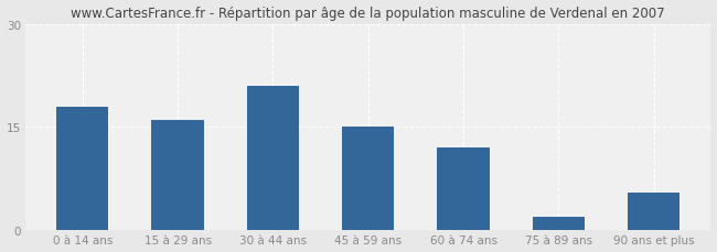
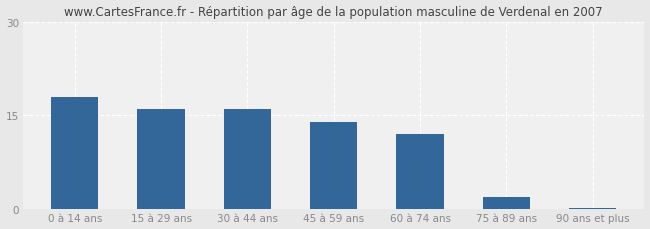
30 à 44 ans: 21.0 -> 16.0
45 à 59 ans: 15.0 -> 14.0
90 ans et plus: 5.4 -> 0.2
